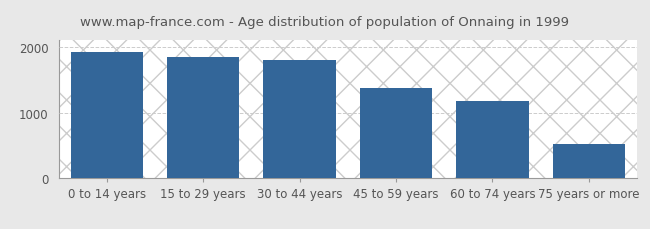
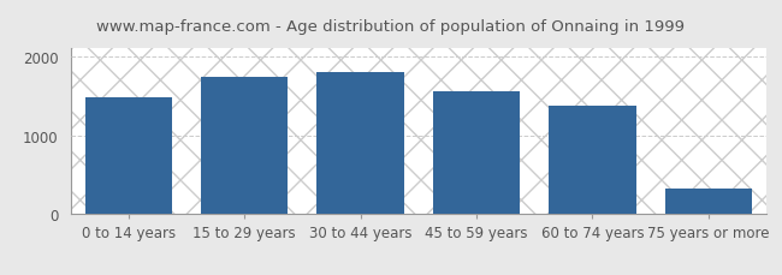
0 to 14 years: 1930 -> 1480
15 to 29 years: 1840 -> 1740
45 to 59 years: 1380 -> 1560
60 to 74 years: 1180 -> 1380
75 years or more: 530 -> 320
